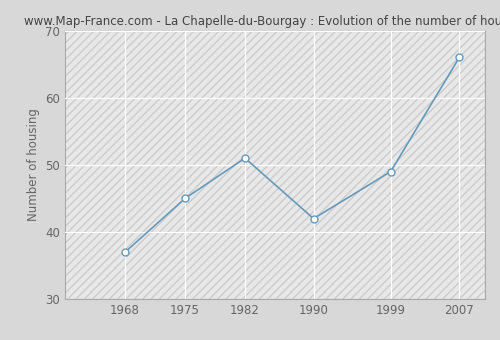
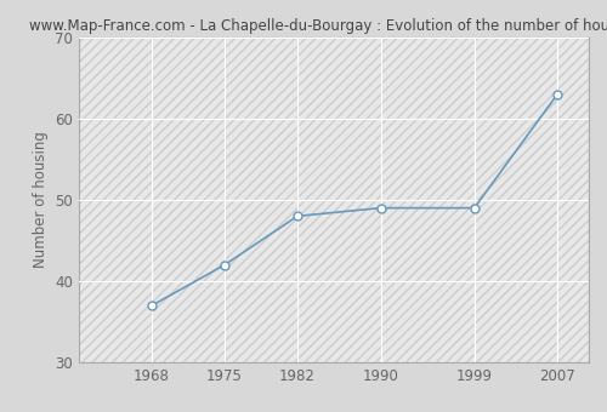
1975: 45 -> 42
1982: 51 -> 48
1990: 42 -> 49
2007: 66 -> 63
